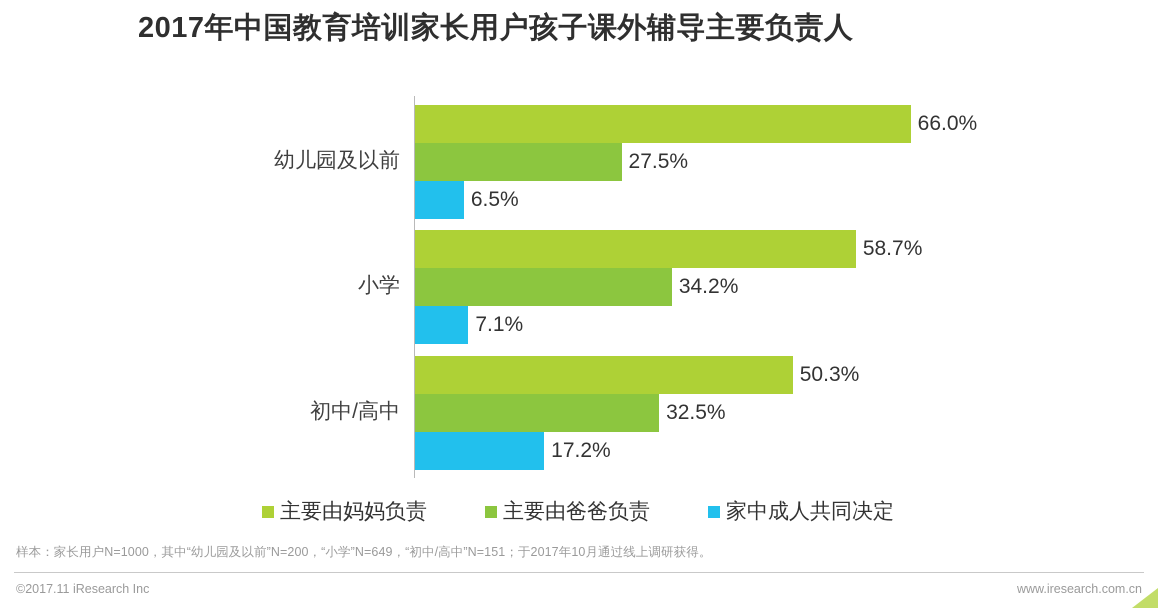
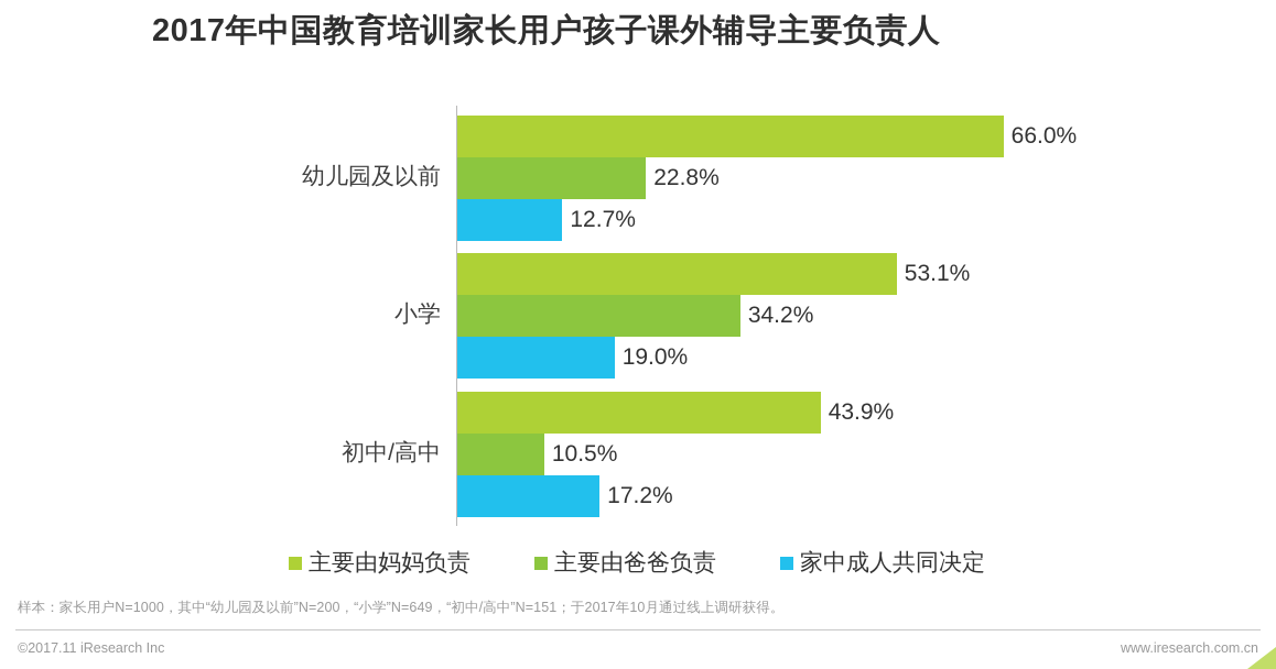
主要由爸爸负责/幼儿园及以前: 27.5% -> 22.8%
家中成人共同决定/幼儿园及以前: 6.5% -> 12.7%
主要由妈妈负责/小学: 58.7% -> 53.1%
家中成人共同决定/小学: 7.1% -> 19.0%
主要由妈妈负责/初中/高中: 50.3% -> 43.9%
主要由爸爸负责/初中/高中: 32.5% -> 10.5%
